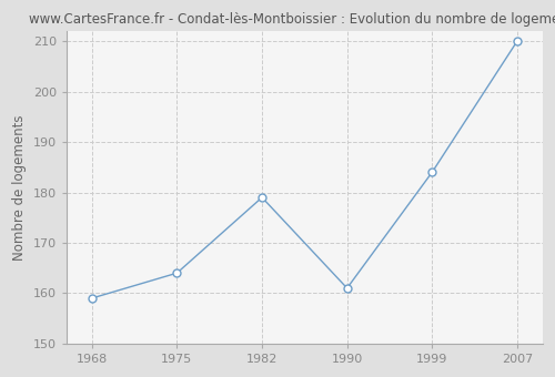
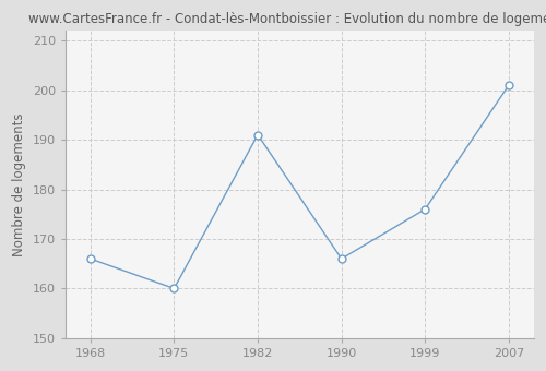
1968: 159 -> 166
1975: 164 -> 160
1982: 179 -> 191
1990: 161 -> 166
1999: 184 -> 176
2007: 210 -> 201
